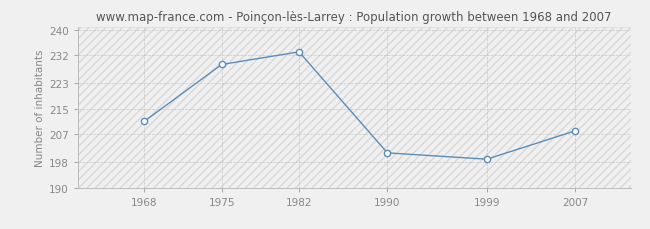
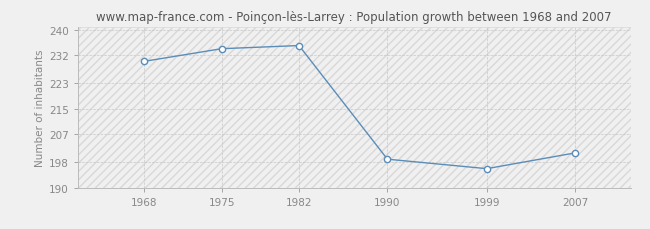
1968: 211 -> 230
1975: 229 -> 234
1982: 233 -> 235
1990: 201 -> 199
1999: 199 -> 196
2007: 208 -> 201
